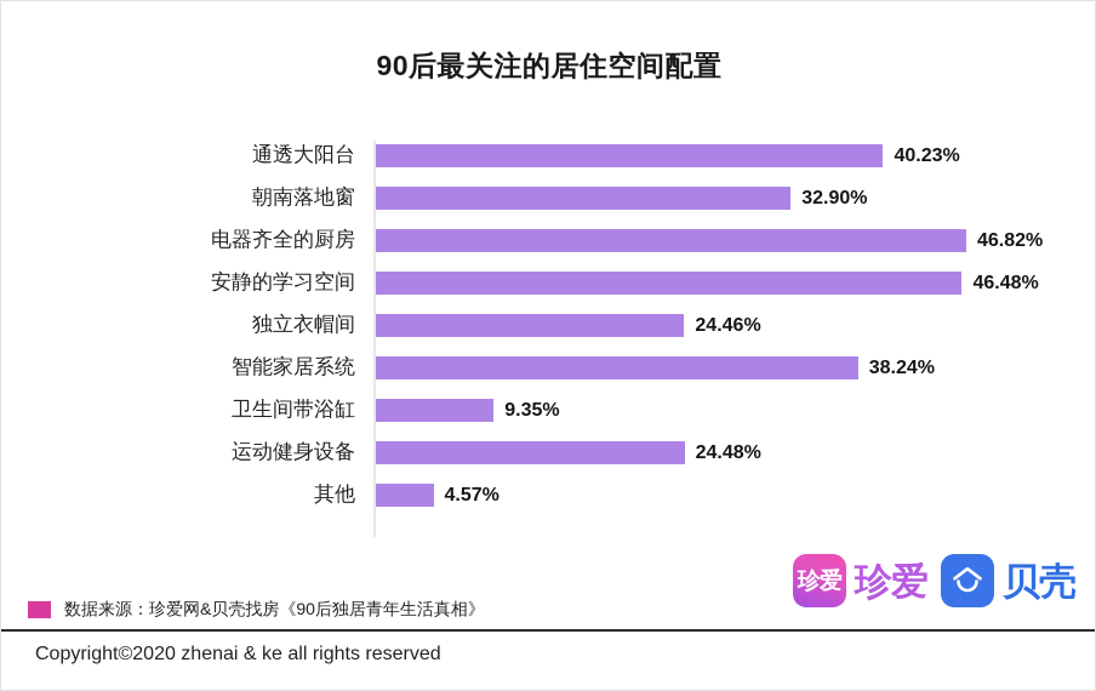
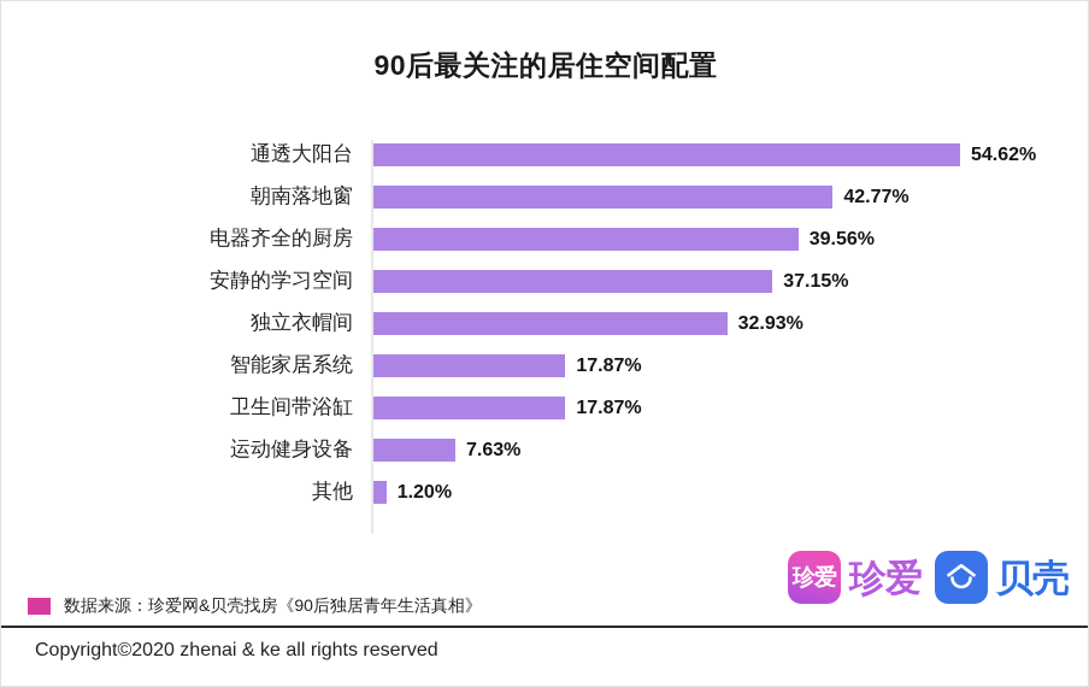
通透大阳台: 40.23% -> 54.62%
朝南落地窗: 32.90% -> 42.77%
电器齐全的厨房: 46.82% -> 39.56%
安静的学习空间: 46.48% -> 37.15%
独立衣帽间: 24.46% -> 32.93%
智能家居系统: 38.24% -> 17.87%
卫生间带浴缸: 9.35% -> 17.87%
运动健身设备: 24.48% -> 7.63%
其他: 4.57% -> 1.20%
